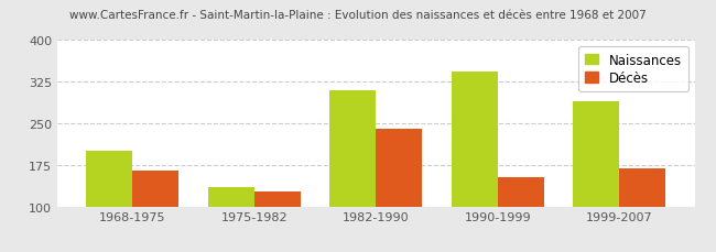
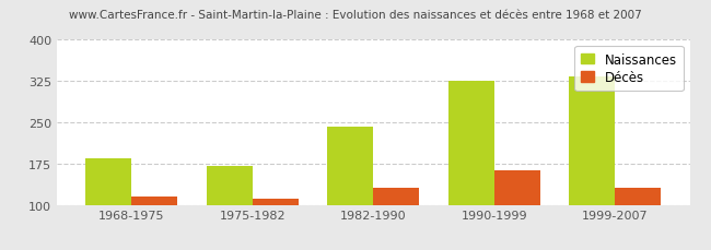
Naissances/1968-1975: 200 -> 185
Décès/1968-1975: 164 -> 115
Naissances/1975-1982: 134 -> 170
Décès/1975-1982: 126 -> 112
Naissances/1982-1990: 308 -> 242
Décès/1982-1990: 240 -> 130
Naissances/1990-1999: 342 -> 325
Décès/1990-1999: 152 -> 163
Naissances/1999-2007: 288 -> 332
Décès/1999-2007: 168 -> 130
